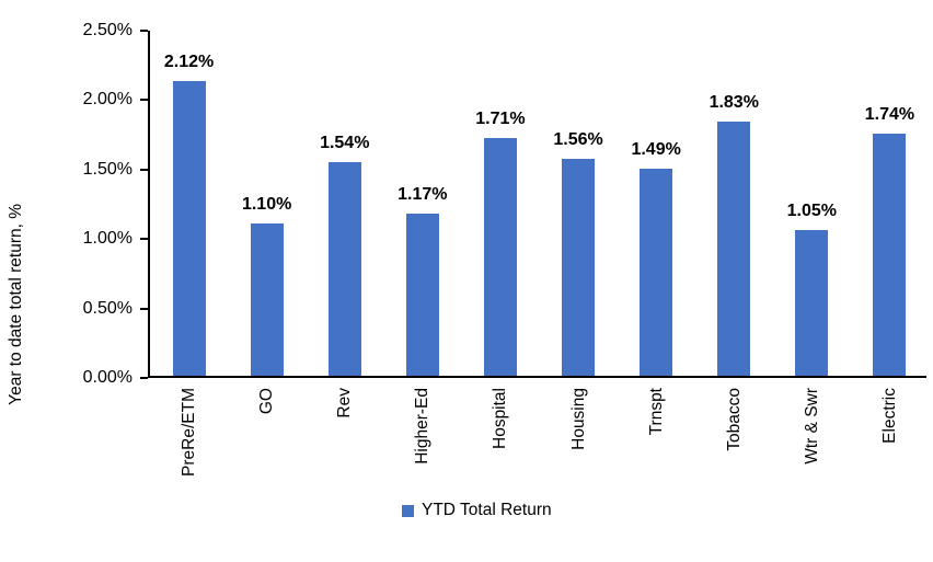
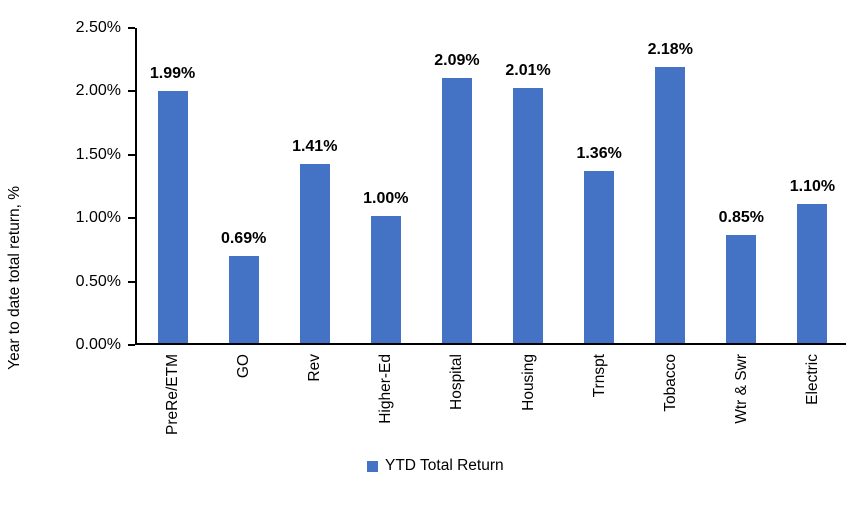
PreRe/ETM: 2.12% -> 1.99%
GO: 1.10% -> 0.69%
Rev: 1.54% -> 1.41%
Higher-Ed: 1.17% -> 1.00%
Hospital: 1.71% -> 2.09%
Housing: 1.56% -> 2.01%
Trnspt: 1.49% -> 1.36%
Tobacco: 1.83% -> 2.18%
Wtr & Swr: 1.05% -> 0.85%
Electric: 1.74% -> 1.10%
